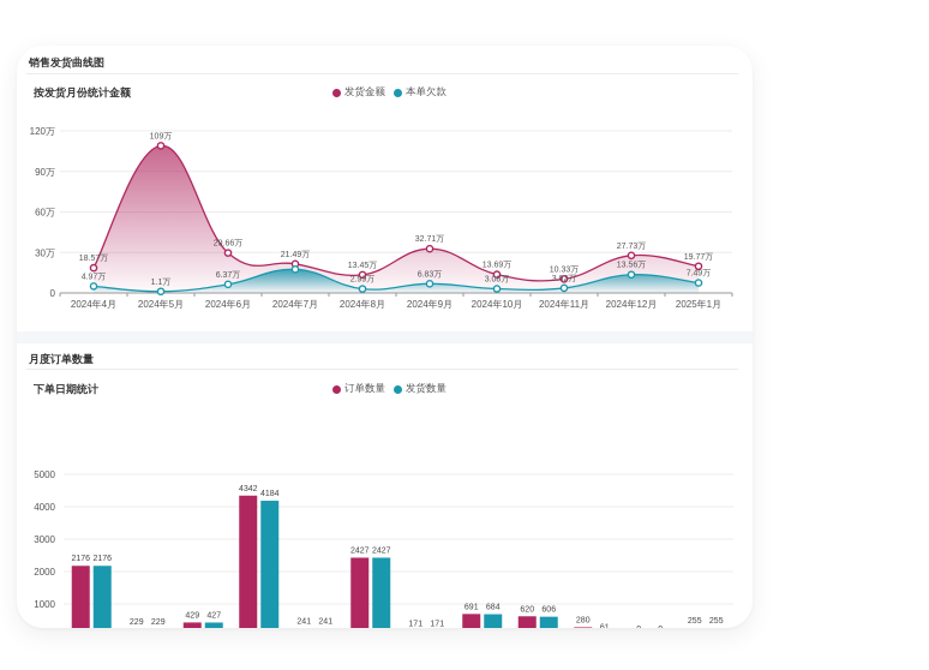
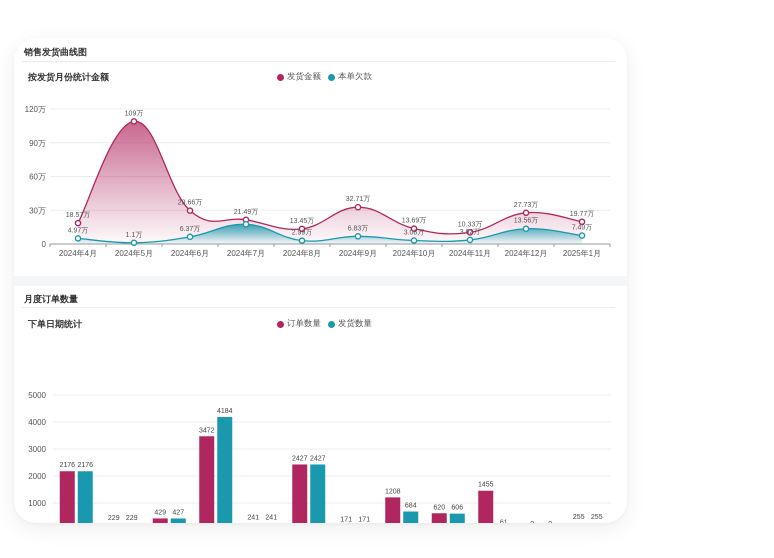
下单日期统计/订单数量/2024年7月: 4342 -> 3472
下单日期统计/订单数量/2024年11月: 691 -> 1208
下单日期统计/订单数量/2025年1月: 280 -> 1455
